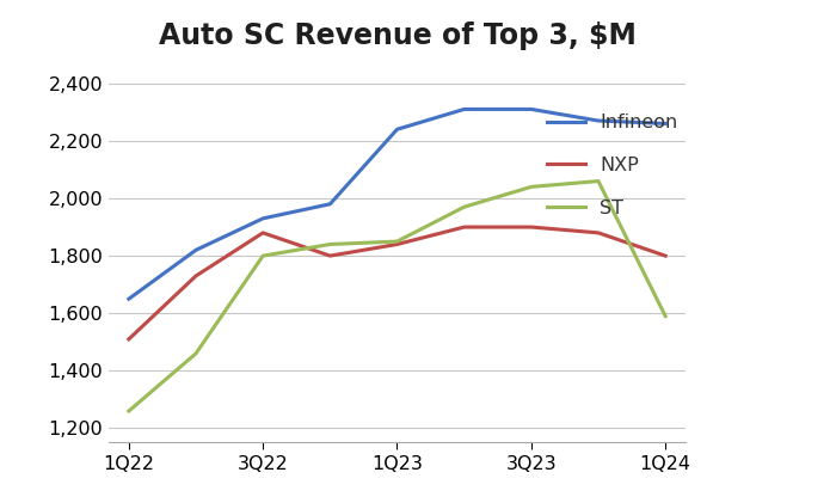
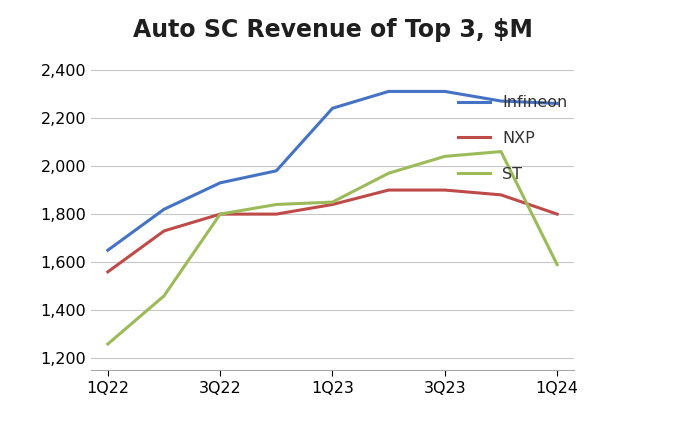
NXP/1Q22: 1,510 -> 1,560
NXP/3Q22: 1,880 -> 1,800
